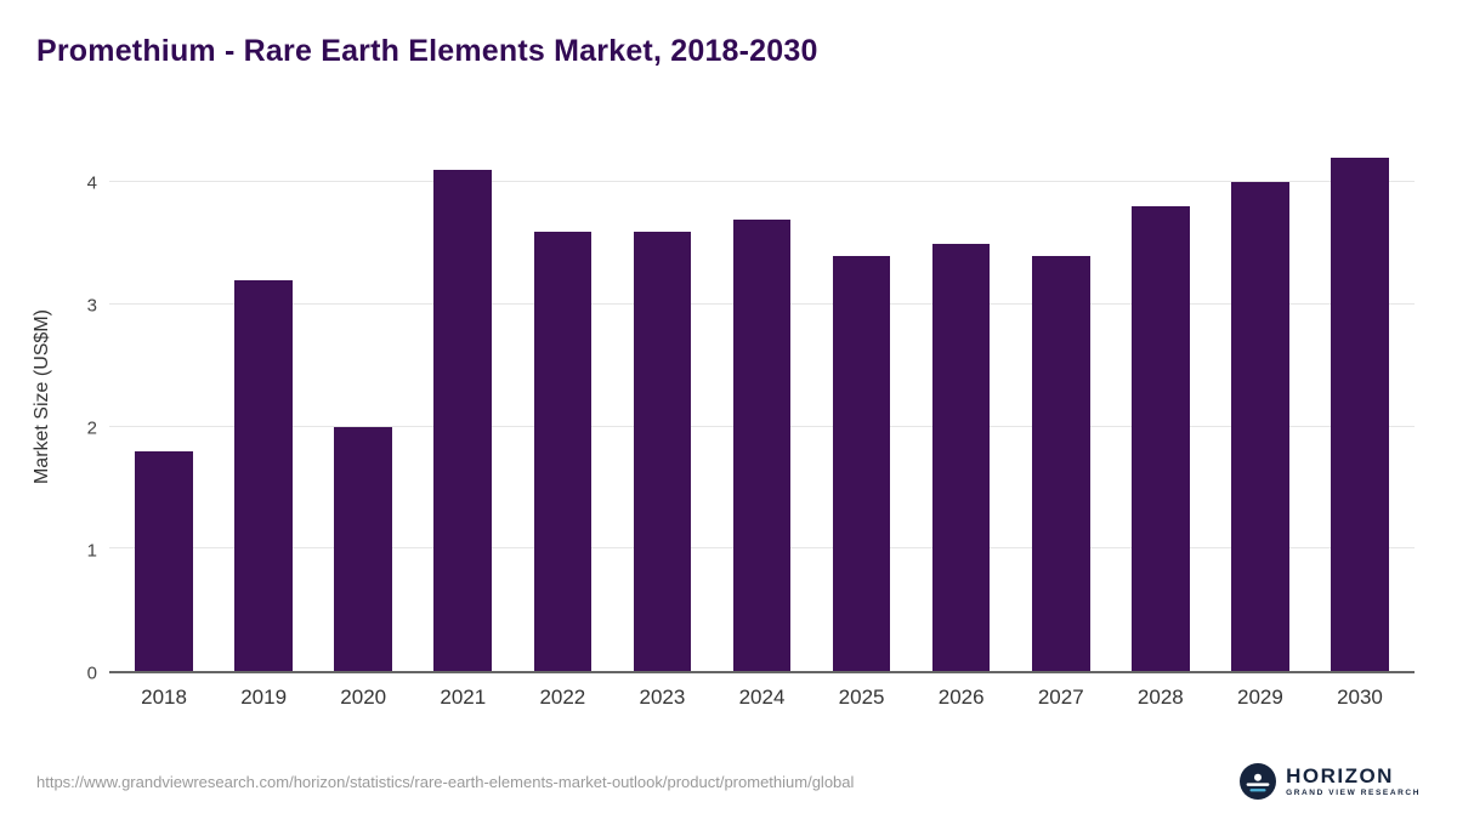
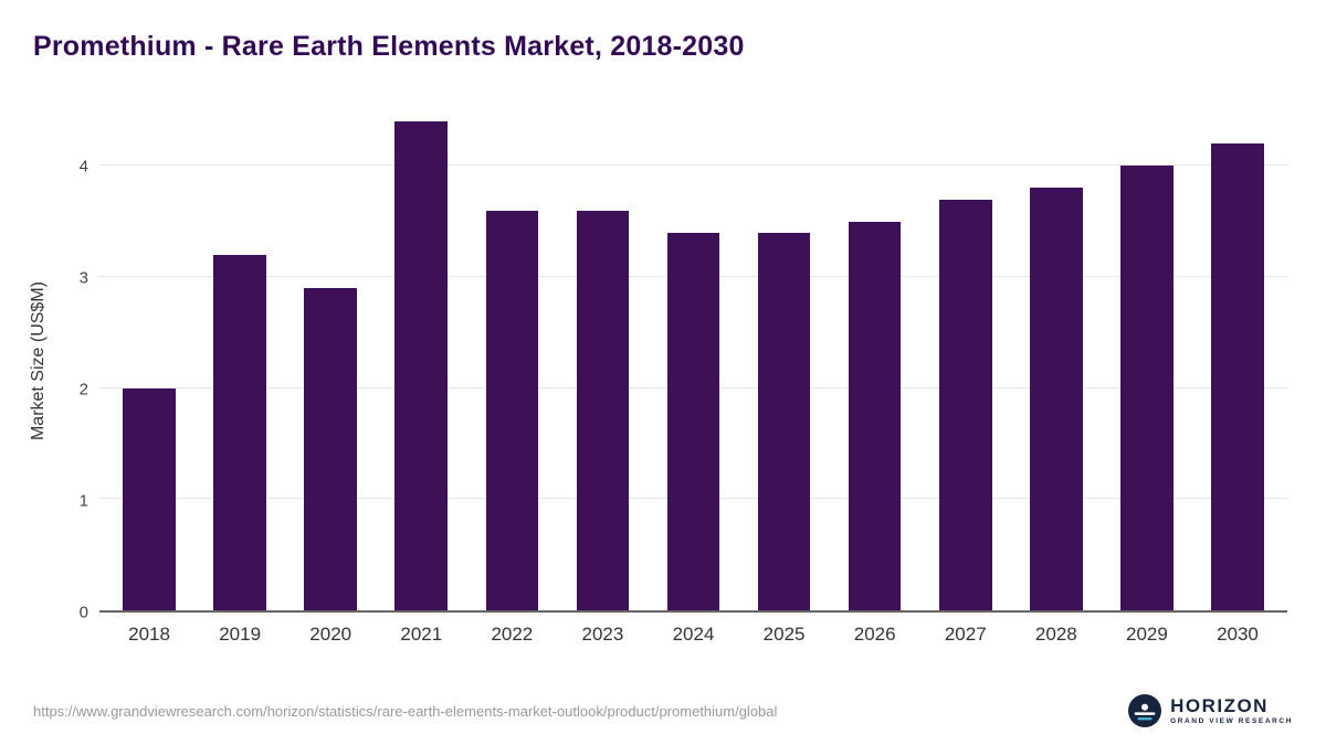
2018: 1.8 -> 2.0
2020: 2.0 -> 2.9
2021: 4.1 -> 4.4
2024: 3.7 -> 3.4
2027: 3.4 -> 3.7
